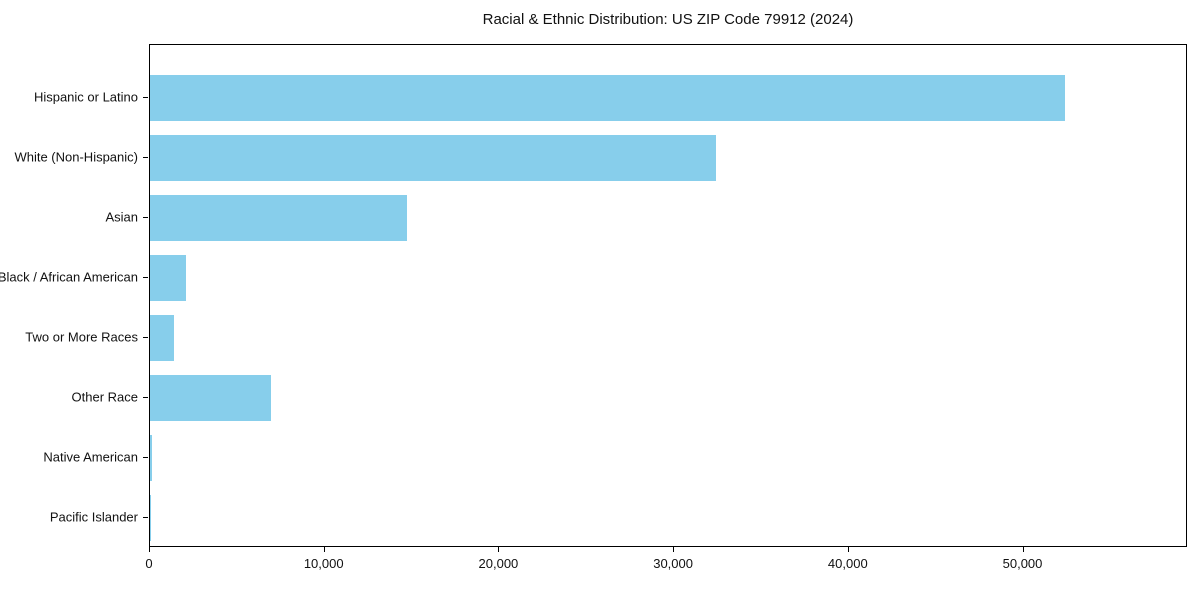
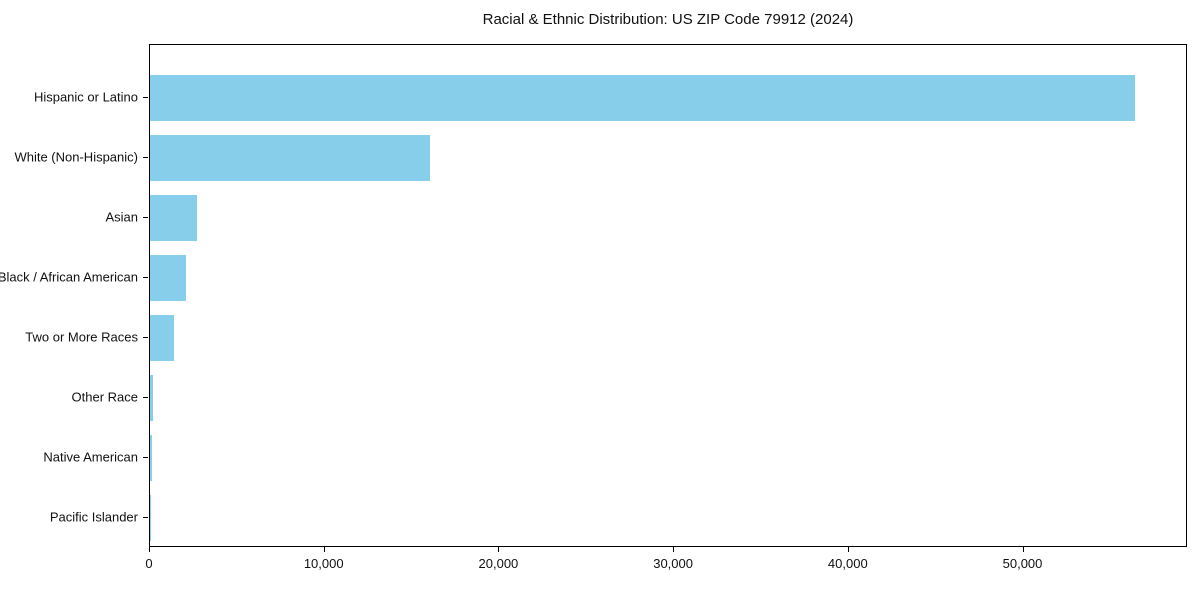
Hispanic or Latino: 52400 -> 56400
White (Non-Hispanic): 32400 -> 16000
Asian: 14700 -> 2700
Other Race: 6900 -> 200
